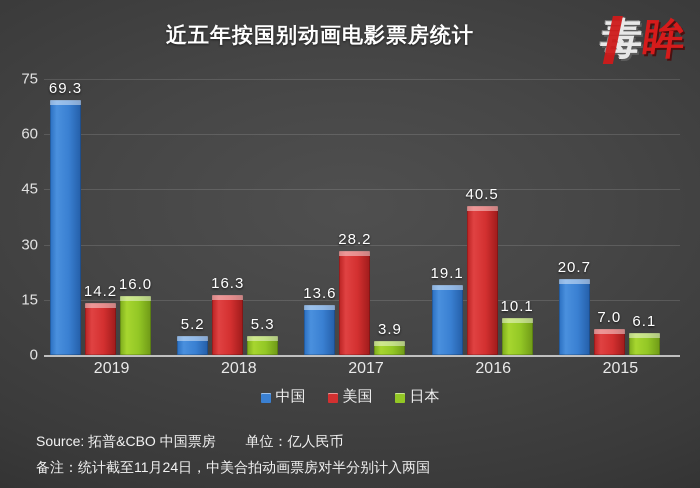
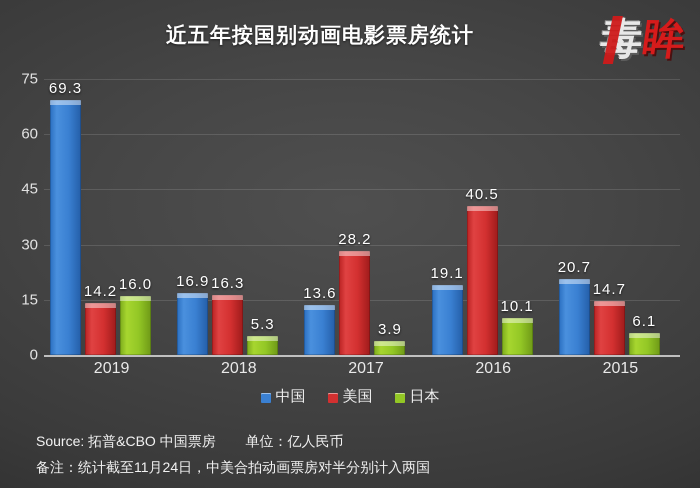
中国/2018: 5.2 -> 16.9
美国/2015: 7.0 -> 14.7
